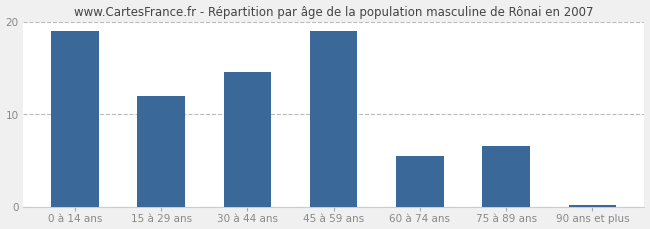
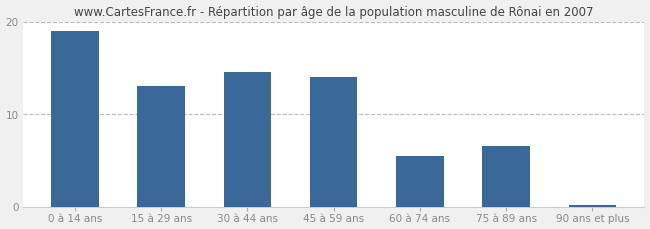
15 à 29 ans: 12.0 -> 13.0
45 à 59 ans: 19.0 -> 14.0
